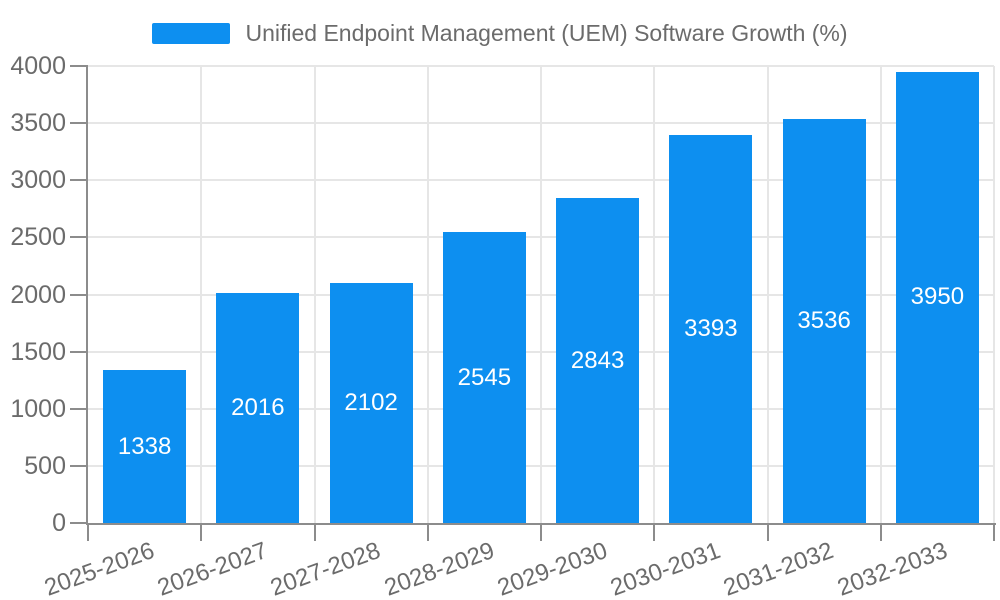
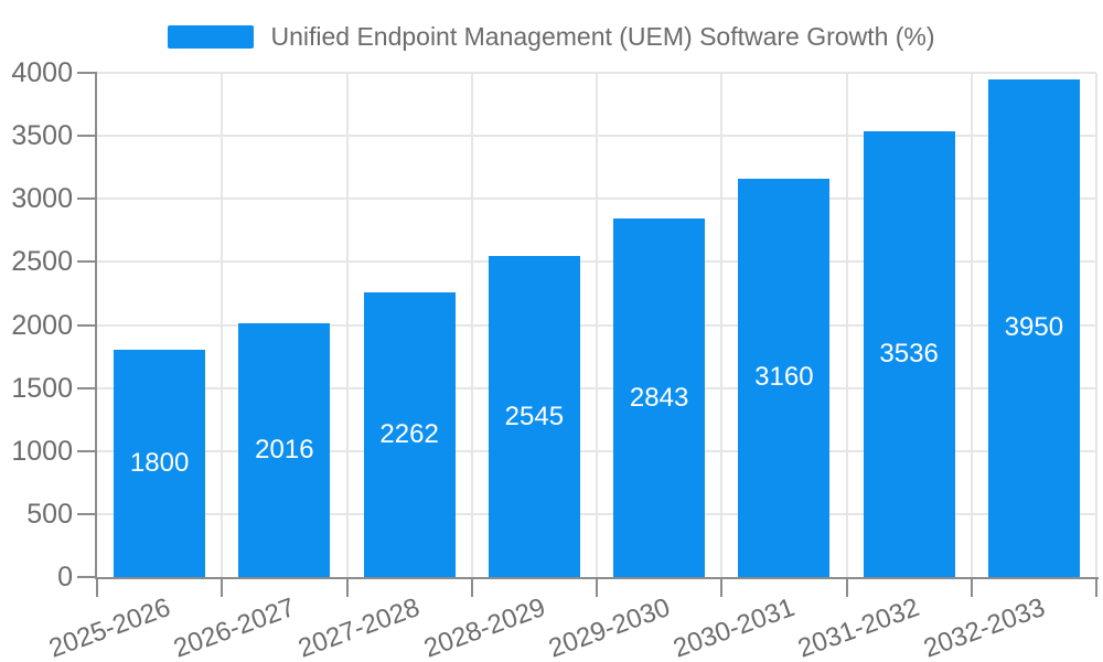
2025-2026: 1338 -> 1800
2027-2028: 2102 -> 2262
2030-2031: 3393 -> 3160
